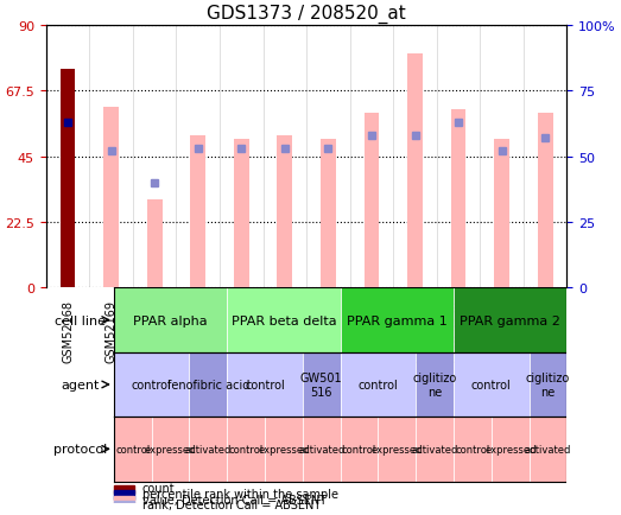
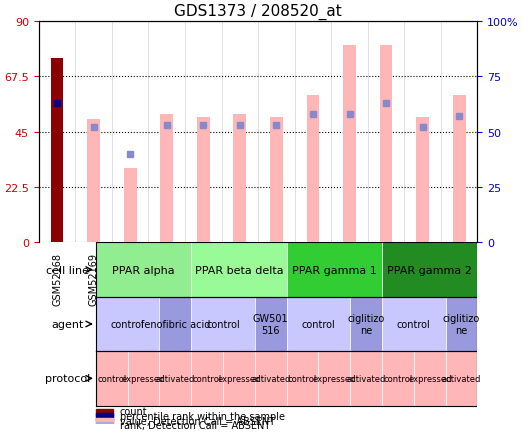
GSM52169: 62 -> 50
GSM52178: 61 -> 80
